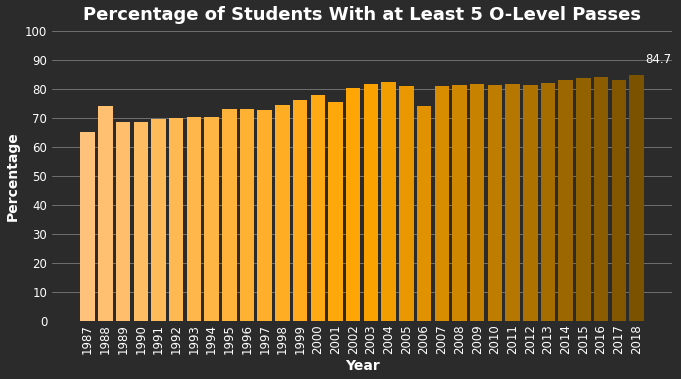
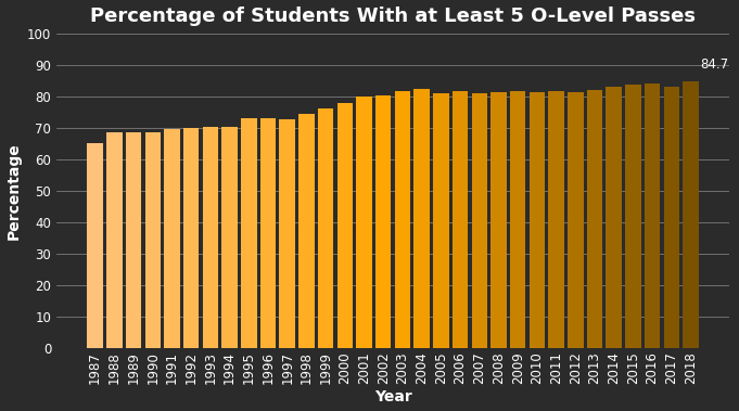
1988: 74.0 -> 68.7
2001: 75.5 -> 80.0
2006: 74.0 -> 81.5
